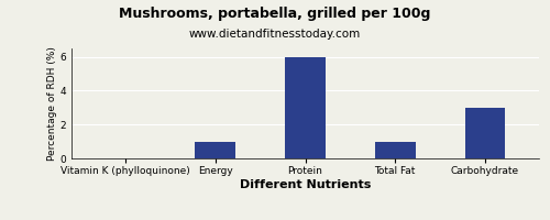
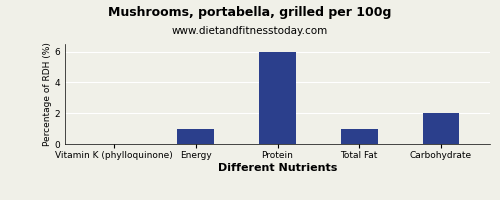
Carbohydrate: 3 -> 2
